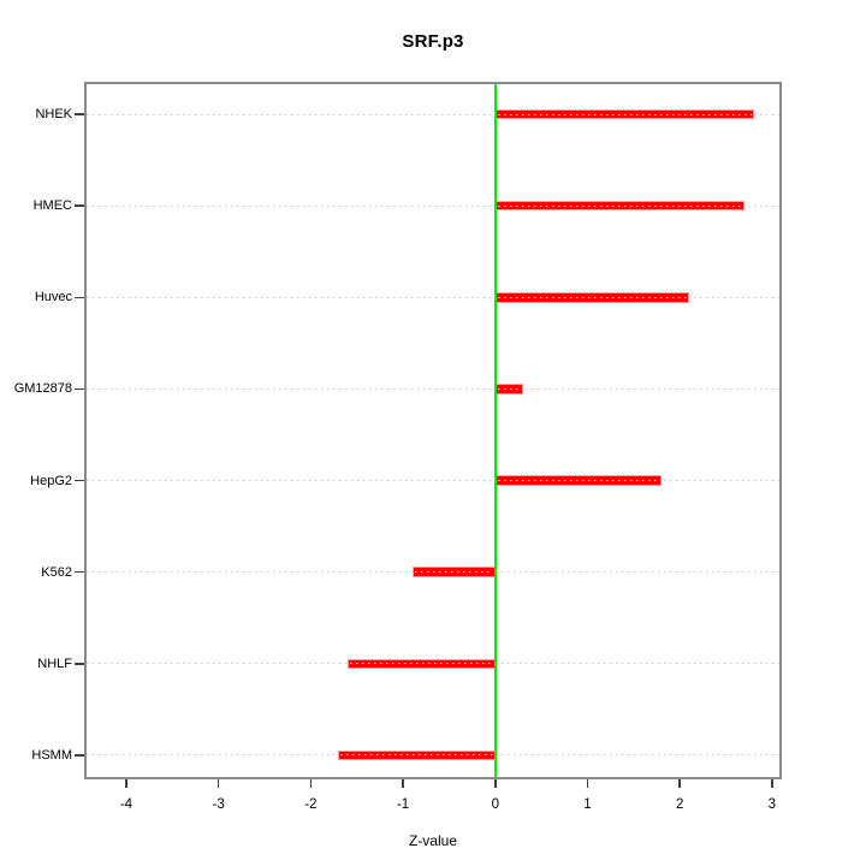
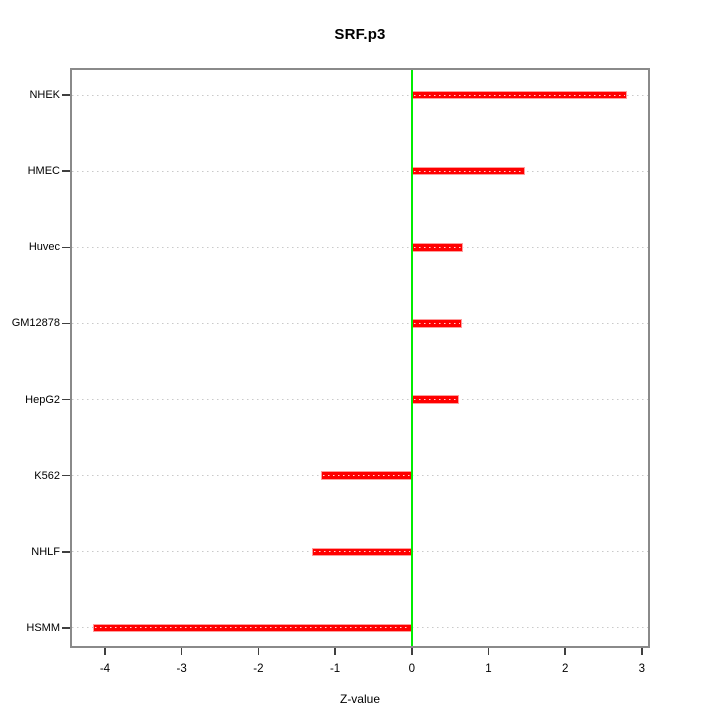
HMEC: 2.7 -> 1.5
Huvec: 2.1 -> 0.7
GM12878: 0.3 -> 0.7
HepG2: 1.8 -> 0.6
K562: -0.9 -> -1.2
NHLF: -1.6 -> -1.3
HSMM: -1.7 -> -4.2
